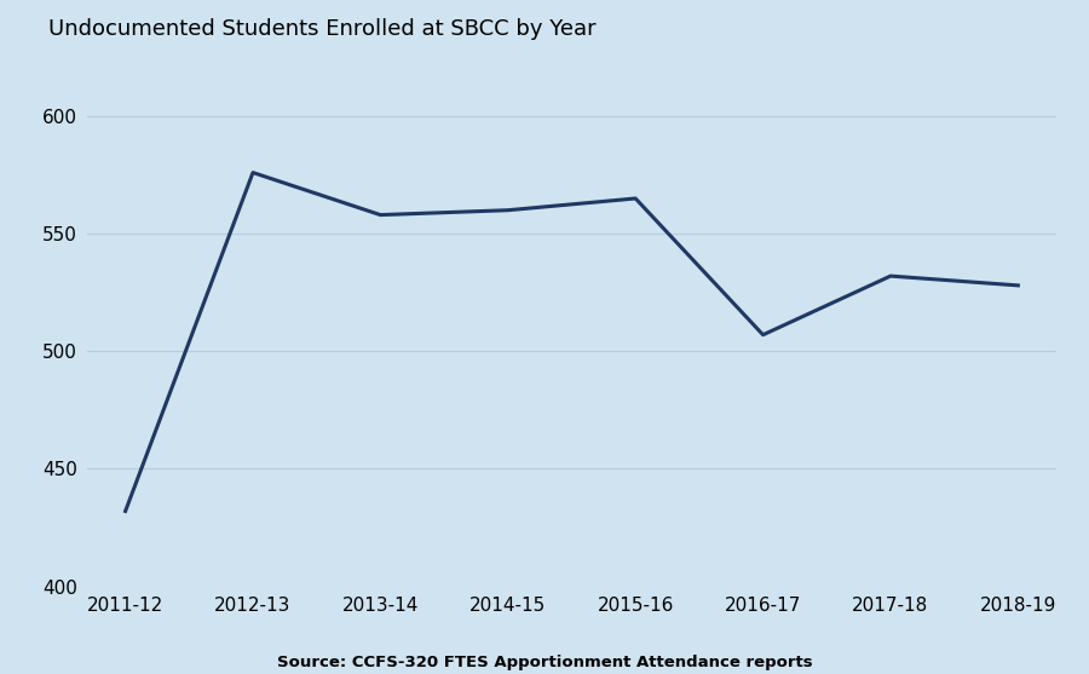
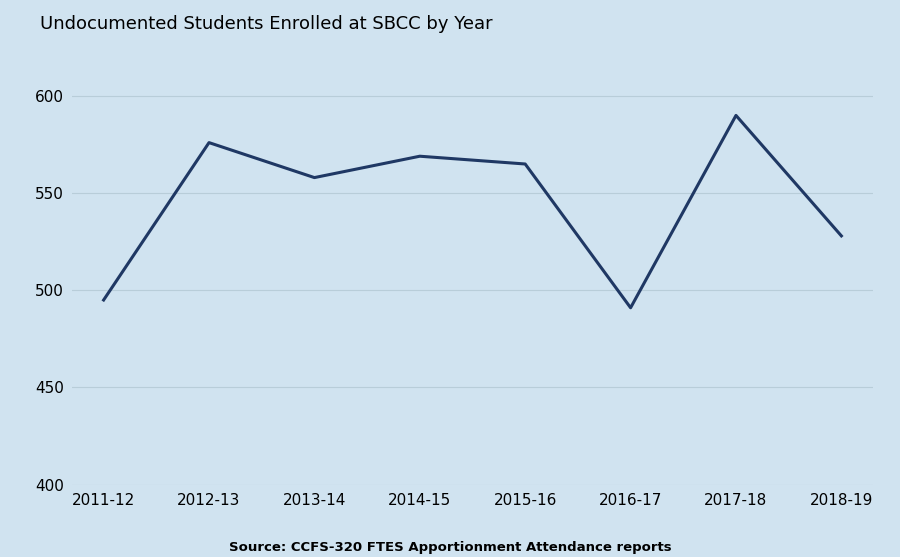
2011-12: 432 -> 495
2014-15: 560 -> 569
2016-17: 507 -> 491
2017-18: 532 -> 590
